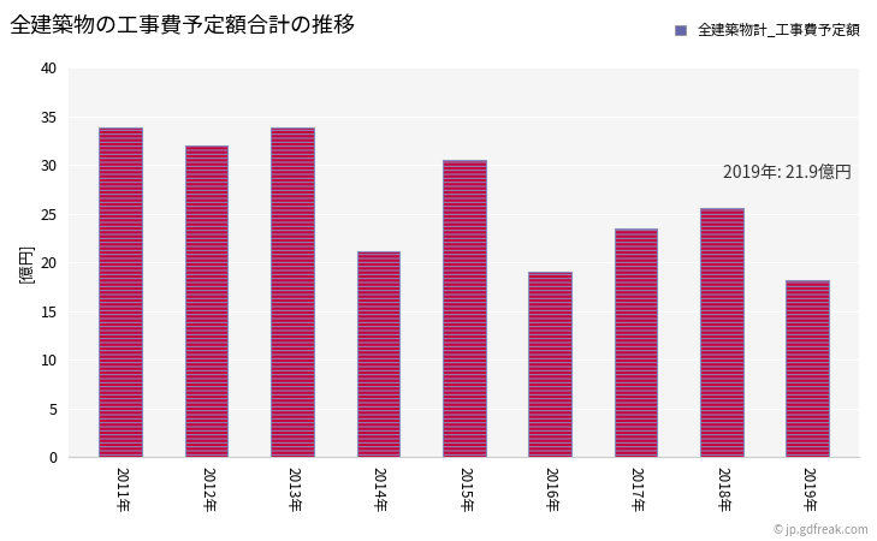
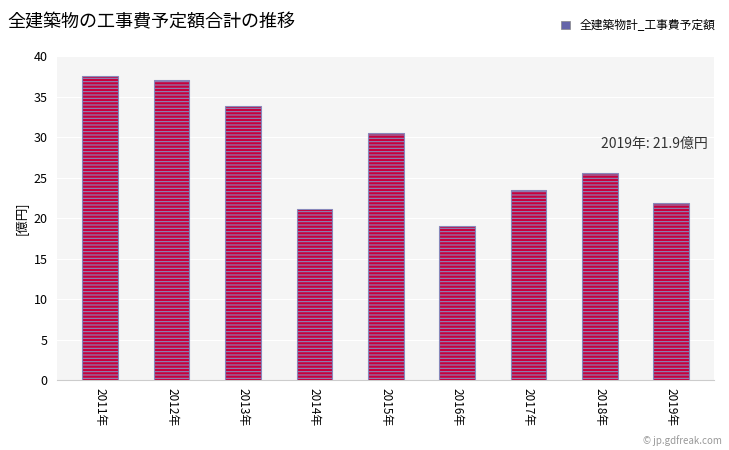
2011年: 33.8 -> 37.5
2012年: 32.0 -> 37.0
2019年: 18.2 -> 21.9
